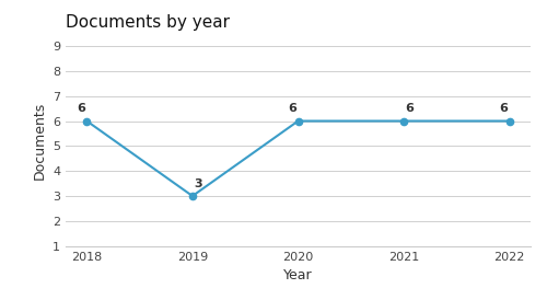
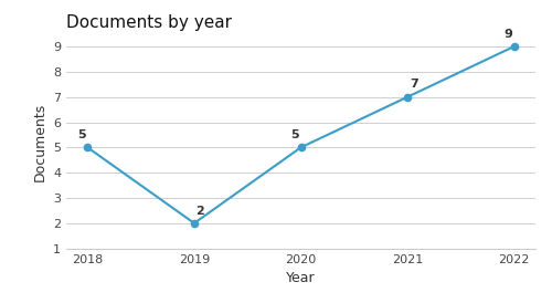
2018: 6 -> 5
2019: 3 -> 2
2020: 6 -> 5
2021: 6 -> 7
2022: 6 -> 9
